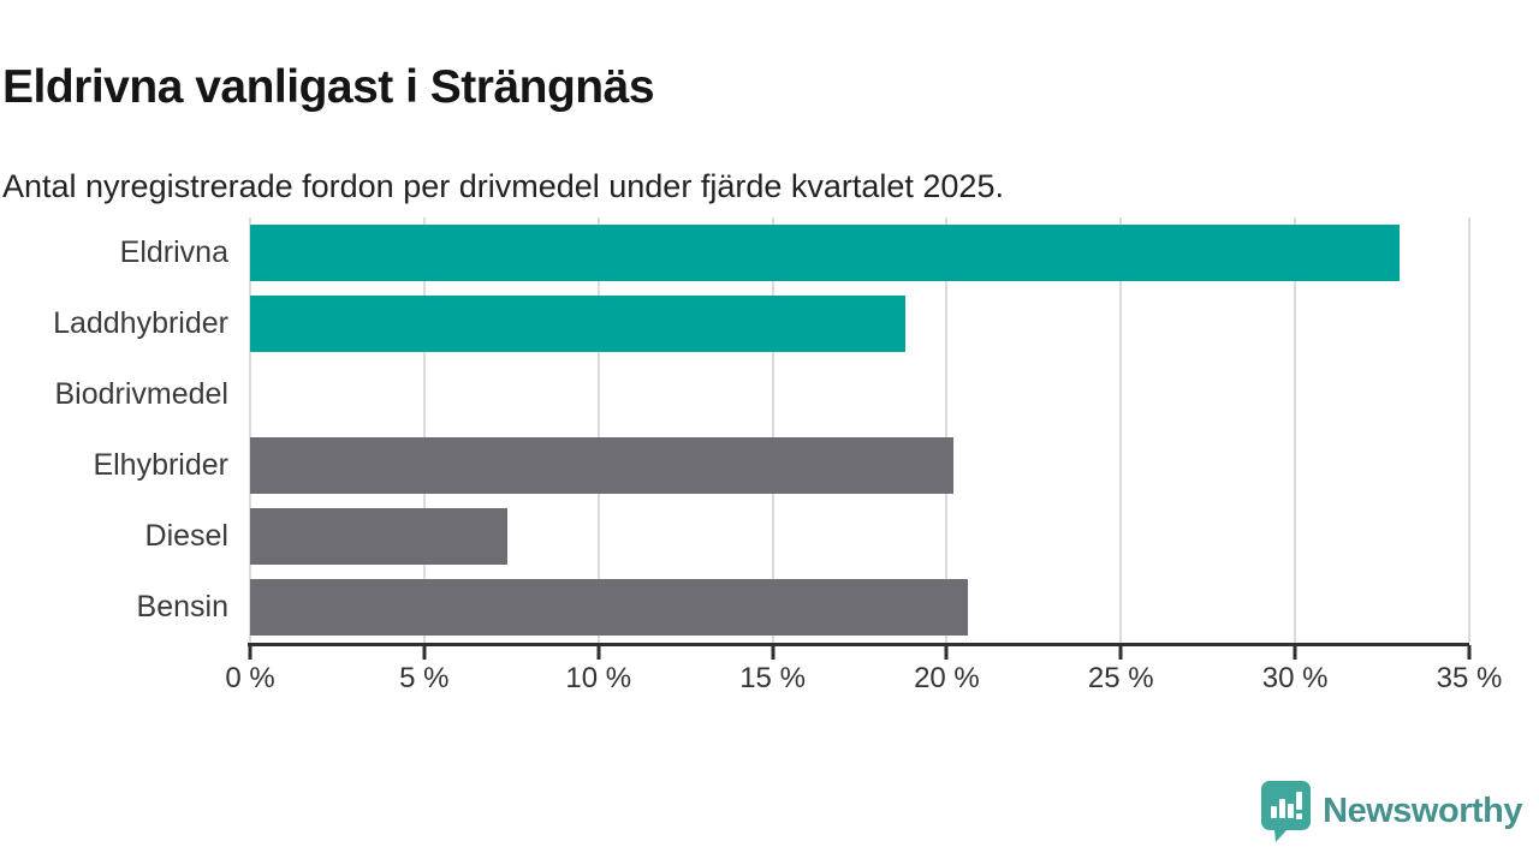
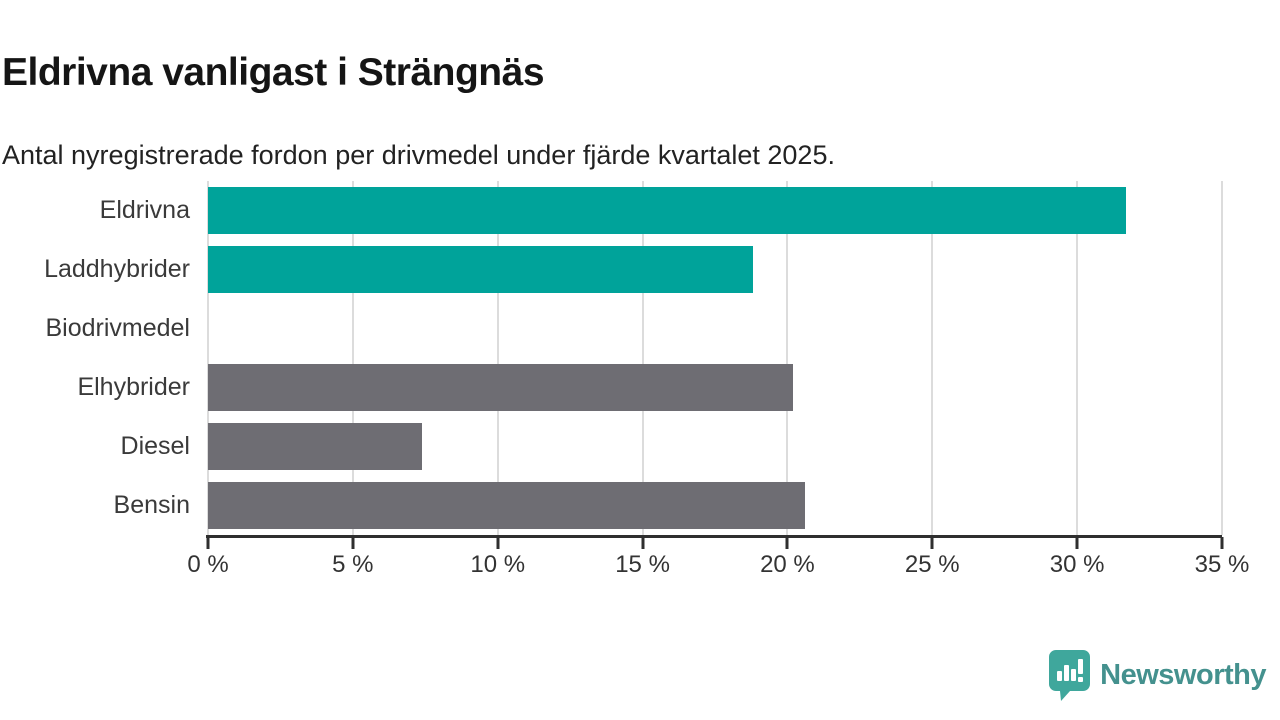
Eldrivna: 33.0% -> 31.7%
